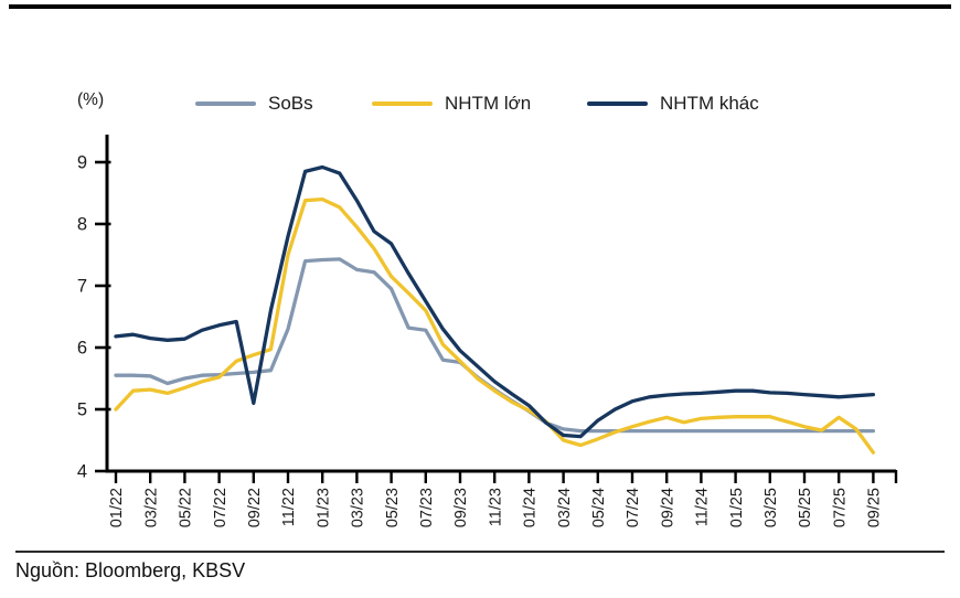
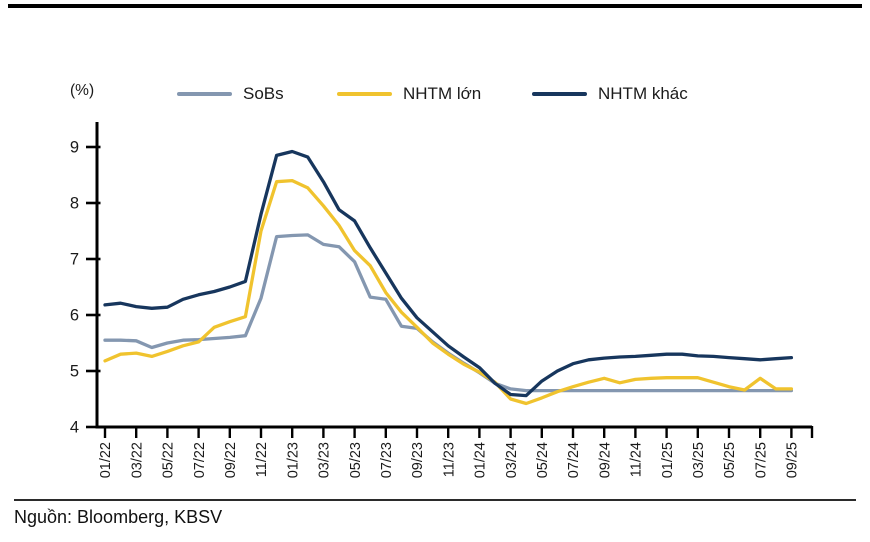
NHTM lớn/01/22: 5.0 -> 5.2
NHTM khác/09/22: 5.1 -> 6.5
NHTM lớn/07/23: 6.6 -> 6.4
NHTM lớn/09/25: 4.3 -> 4.7
